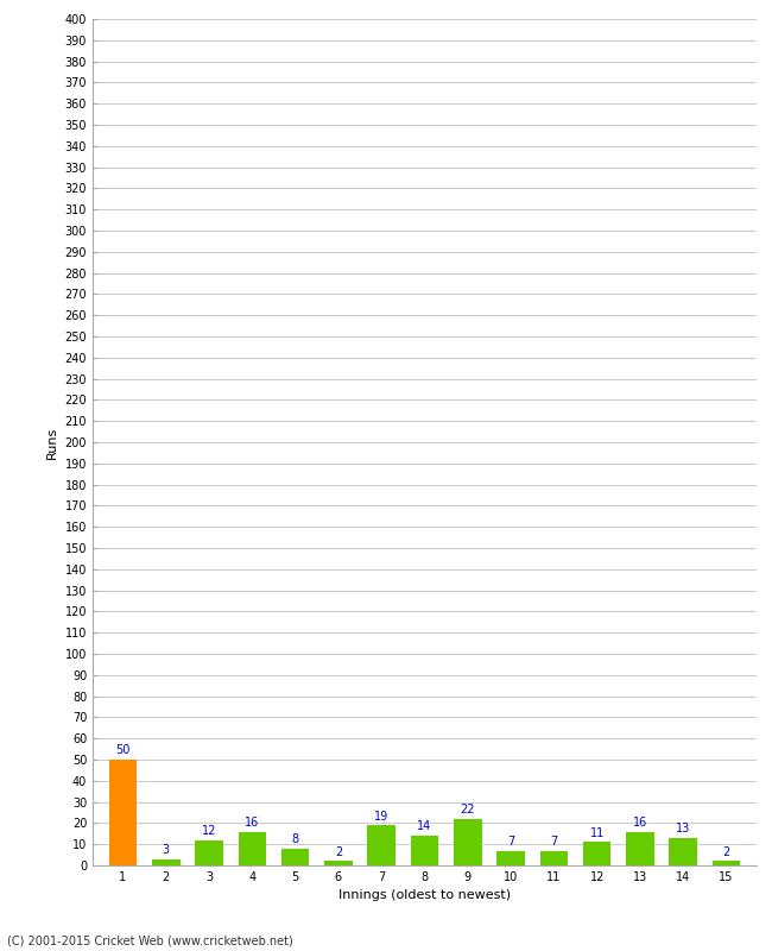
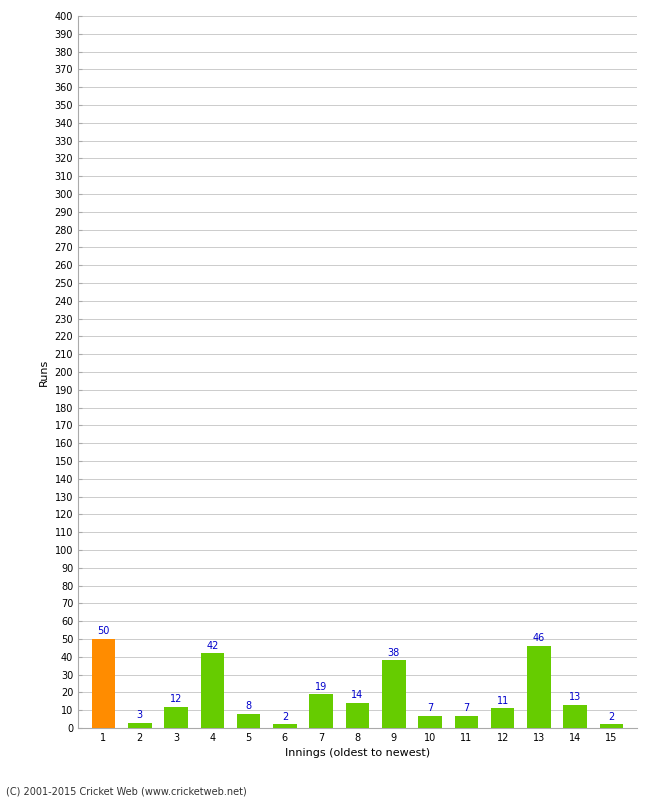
4: 16 -> 42
9: 22 -> 38
13: 16 -> 46
